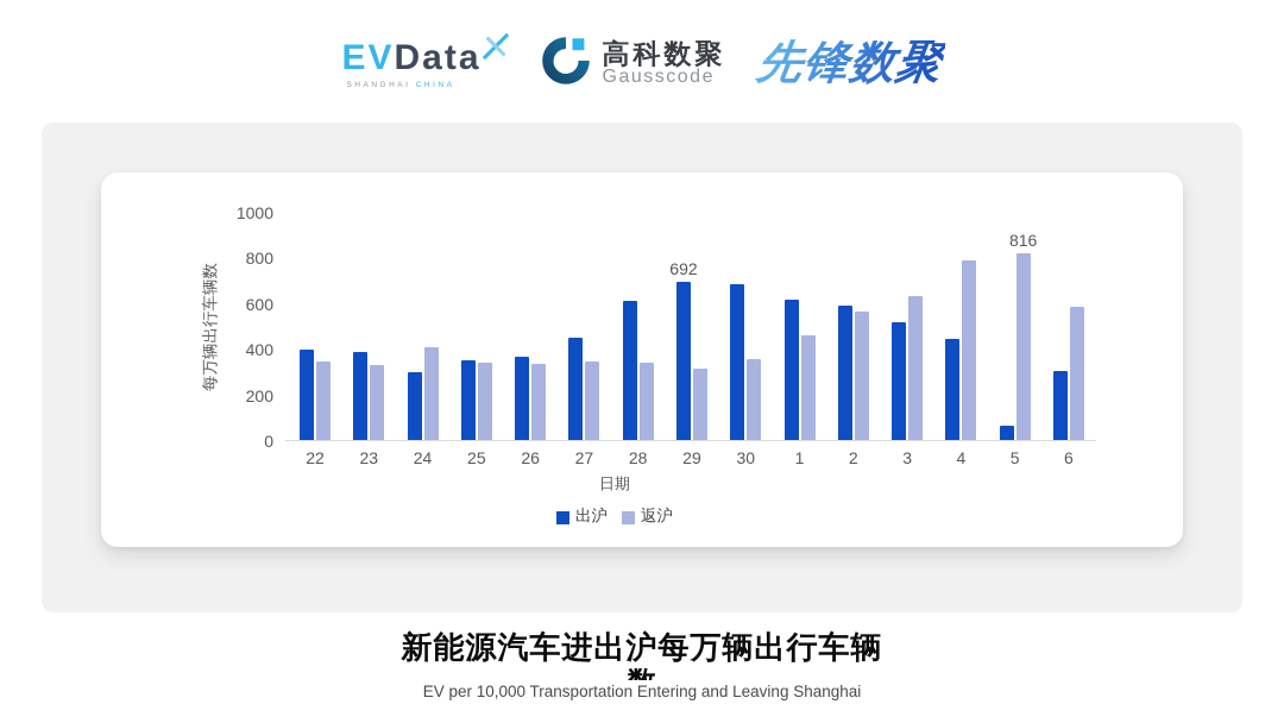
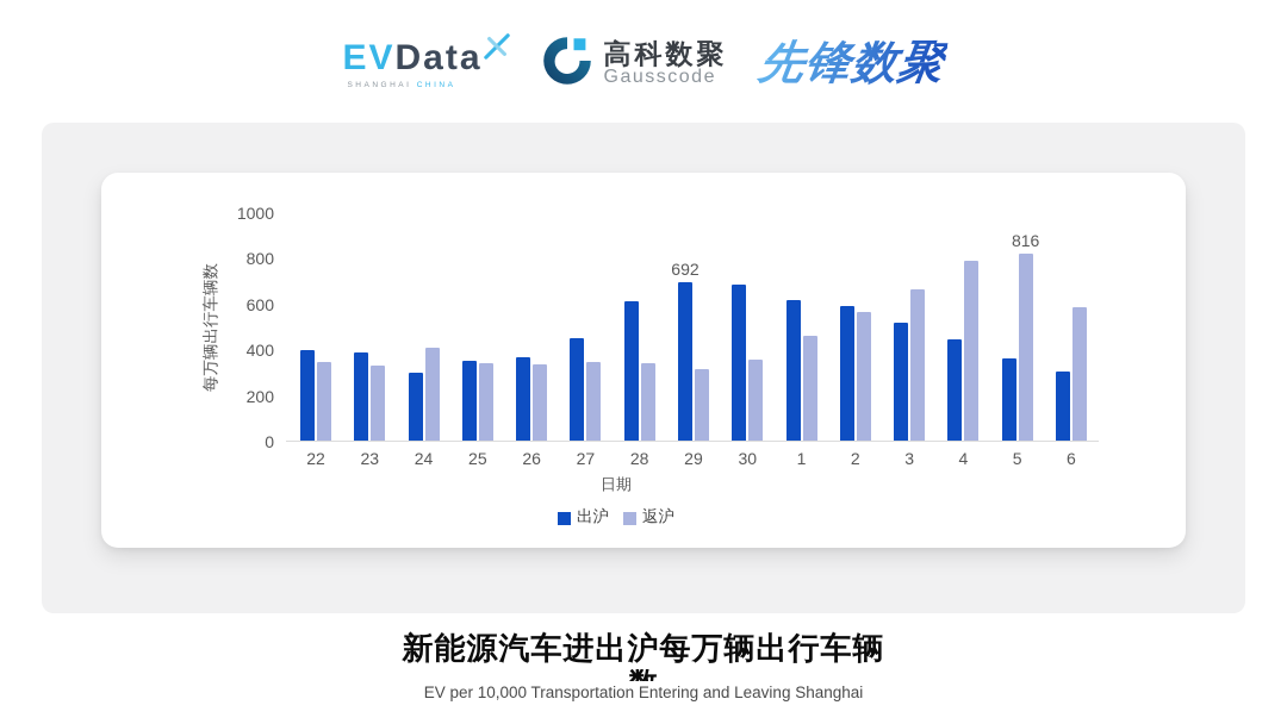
返沪/3: 630 -> 660
出沪/5: 60 -> 360
